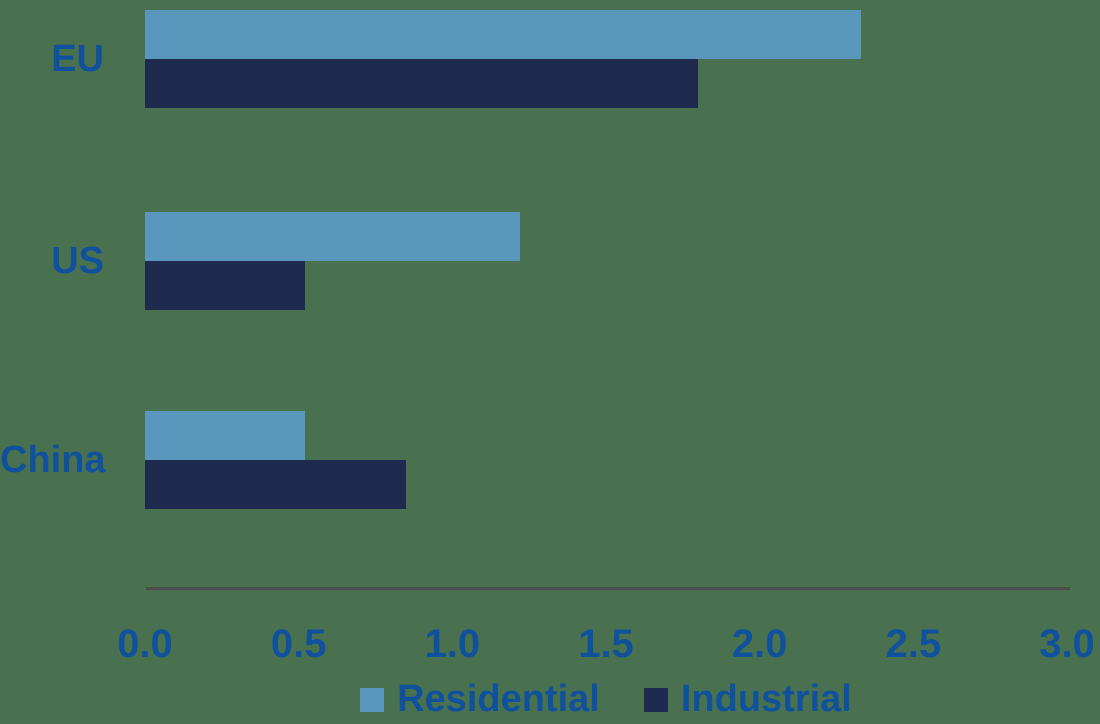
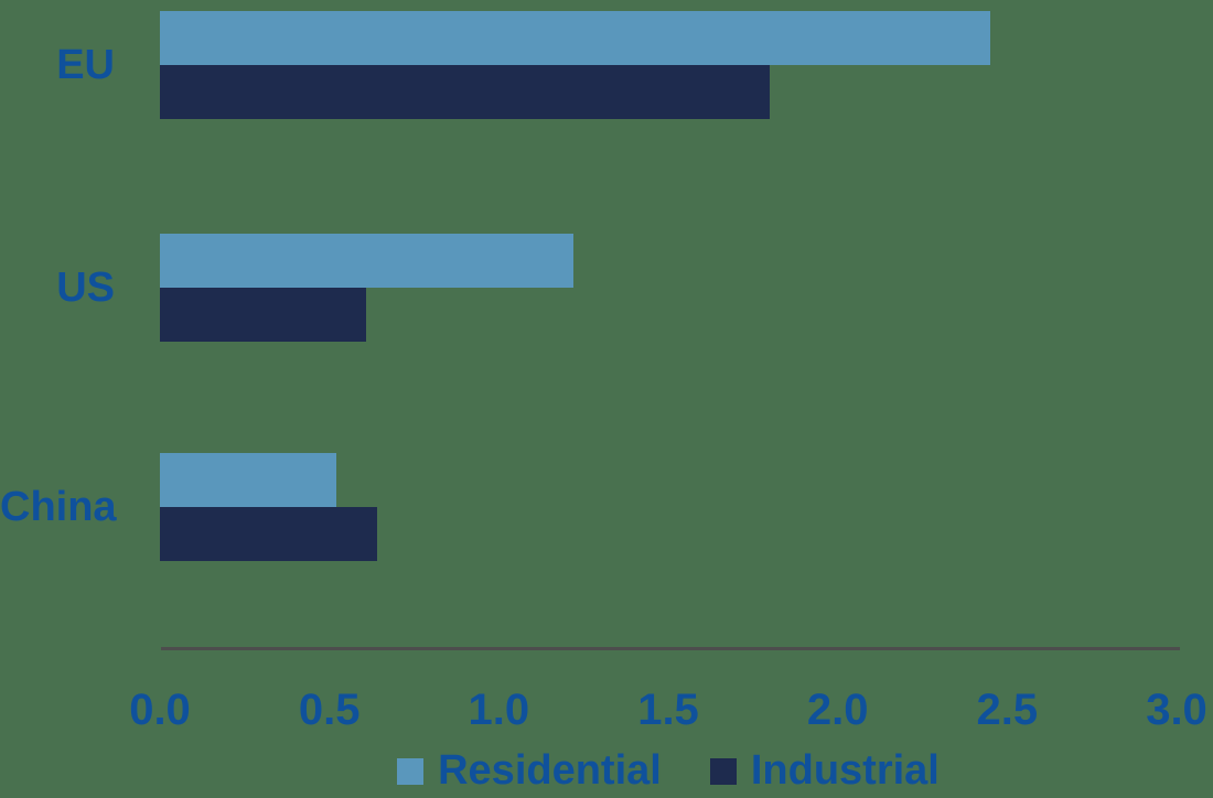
Residential/EU: 2.33 -> 2.45
Industrial/US: 0.52 -> 0.61
Industrial/China: 0.85 -> 0.64
